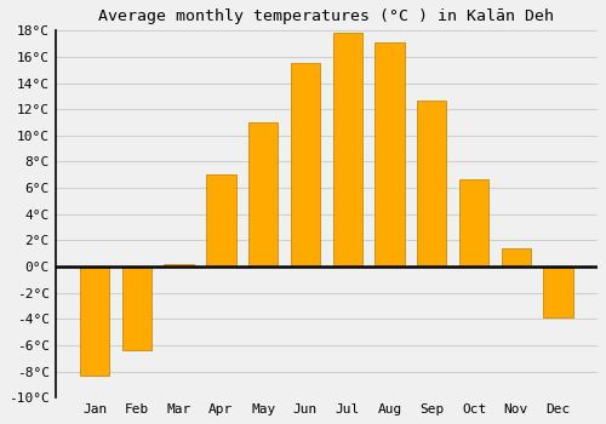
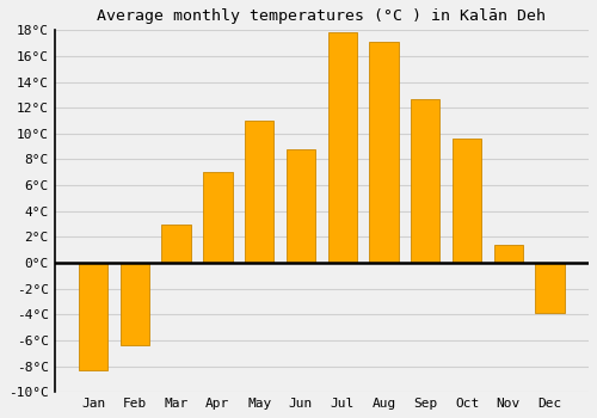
Mar: 0.2°C -> 3.0°C
Jun: 15.5°C -> 8.8°C
Oct: 6.7°C -> 9.6°C
